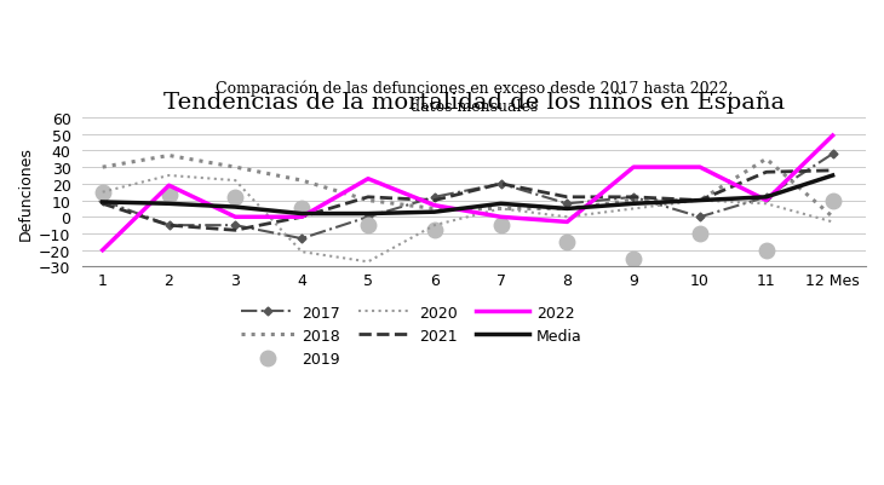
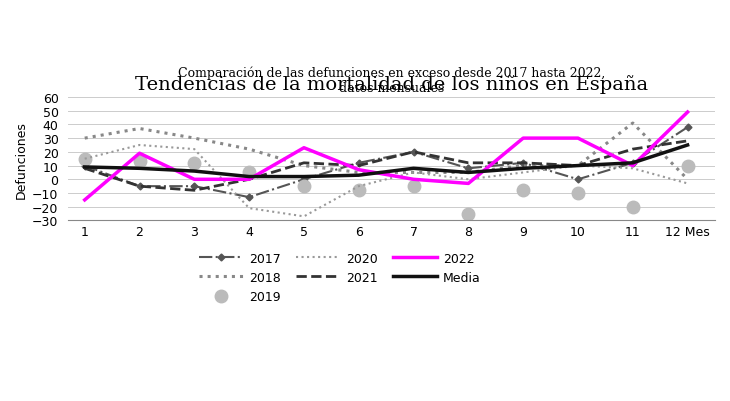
2022/1: -20 -> -15
2019/8: -15 -> -25
2019/9: -25 -> -8
2018/11: 35 -> 41
2021/11: 27 -> 22
